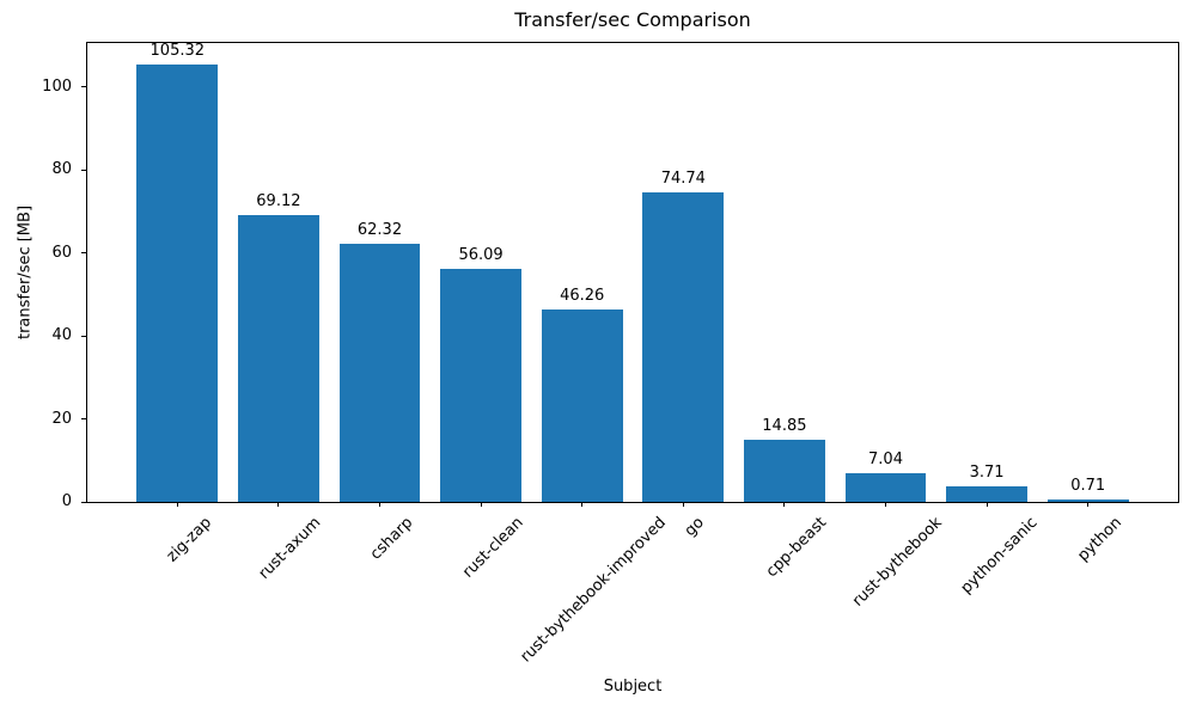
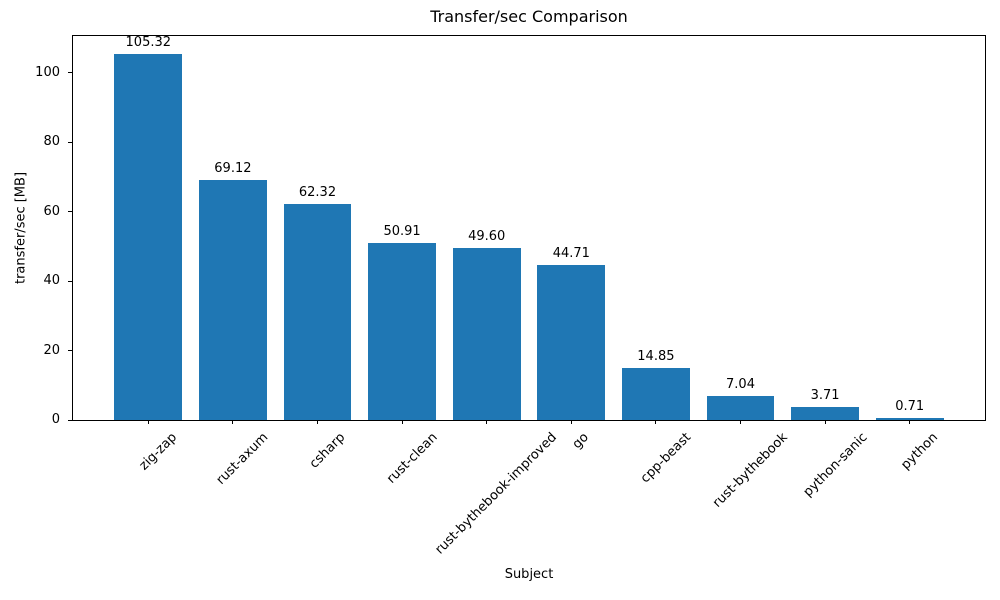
rust-clean: 56.09 -> 50.91
rust-bythebook-improved: 46.26 -> 49.60
go: 74.74 -> 44.71
